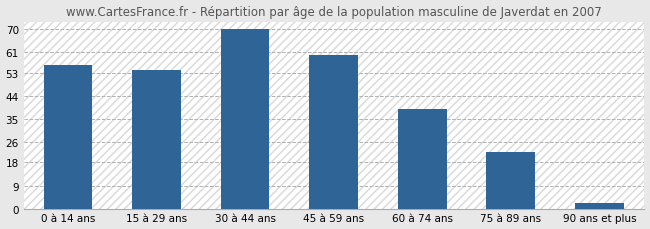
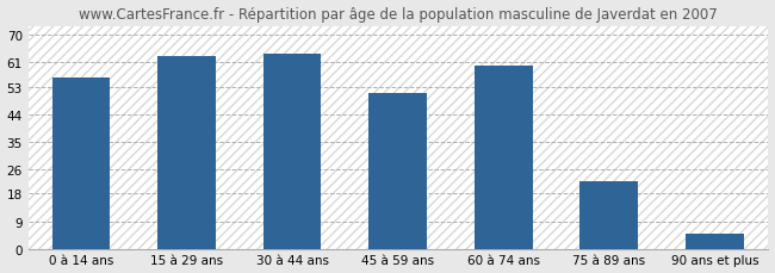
15 à 29 ans: 54 -> 63
30 à 44 ans: 70 -> 64
45 à 59 ans: 60 -> 51
60 à 74 ans: 39 -> 60
90 ans et plus: 2 -> 5
